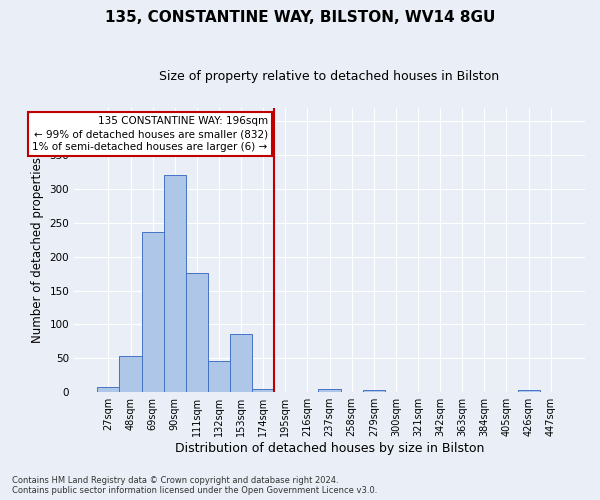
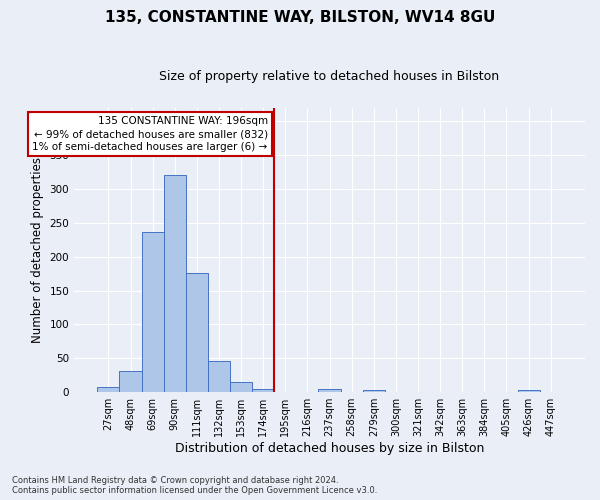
48sqm: 54 -> 32
153sqm: 86 -> 15
